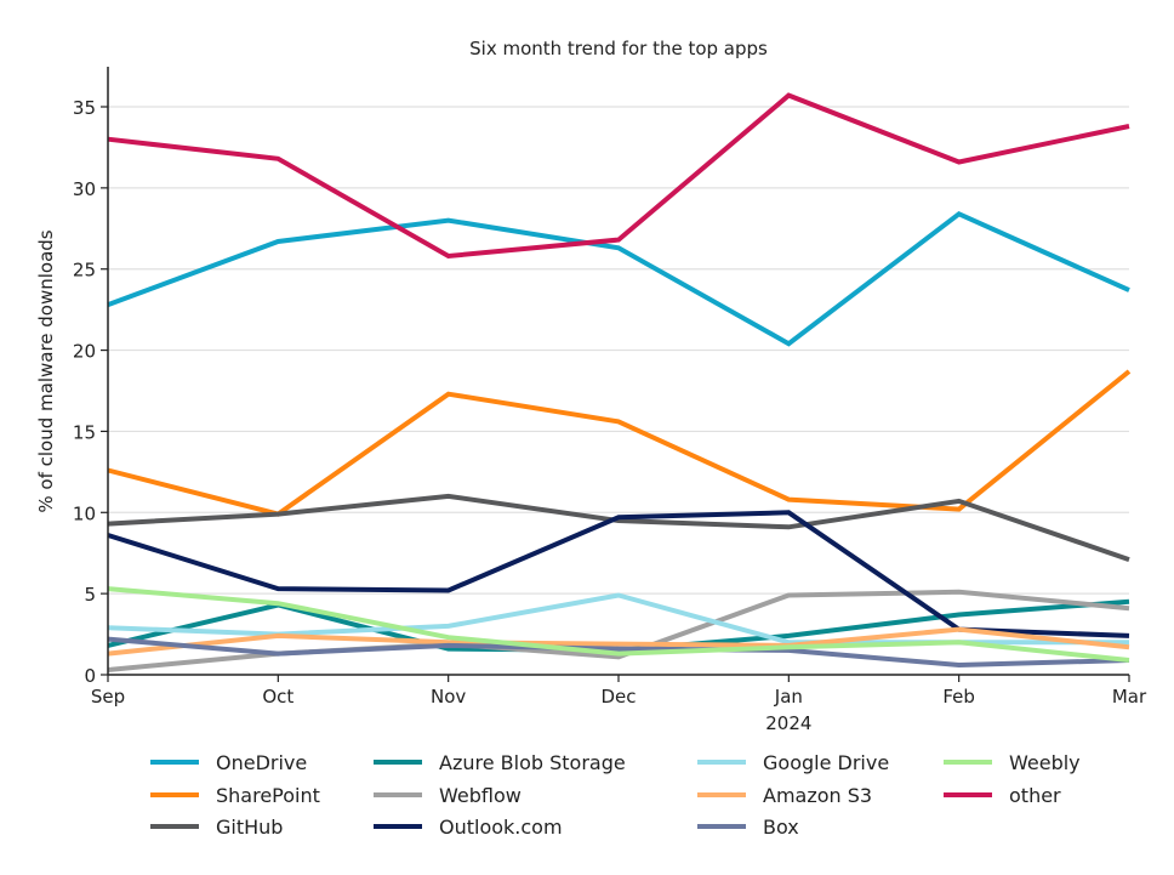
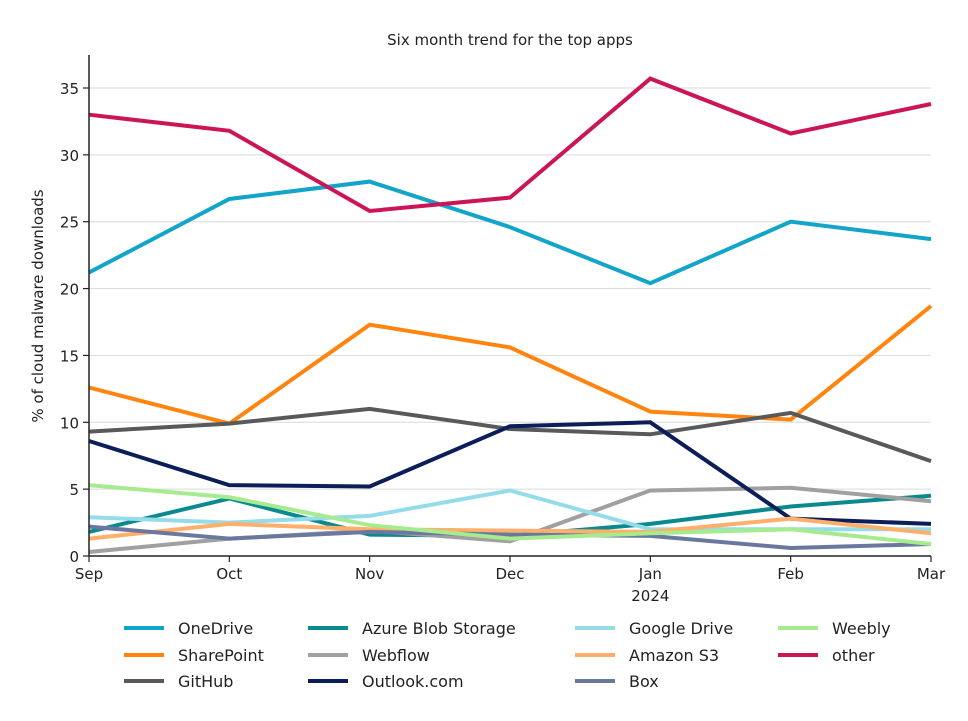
OneDrive/Sep: 22.8 -> 21.2
OneDrive/Dec: 26.3 -> 24.6
OneDrive/Feb: 28.4 -> 25.0
